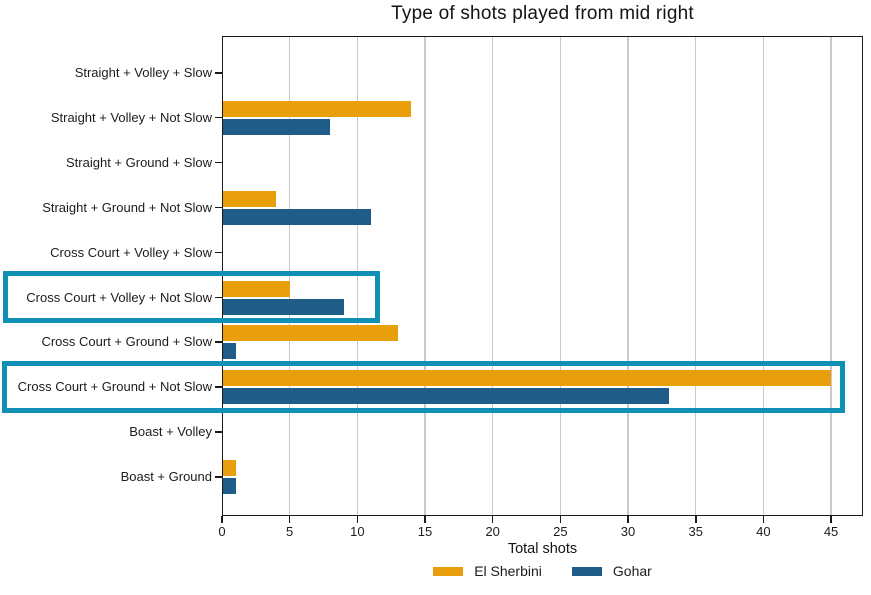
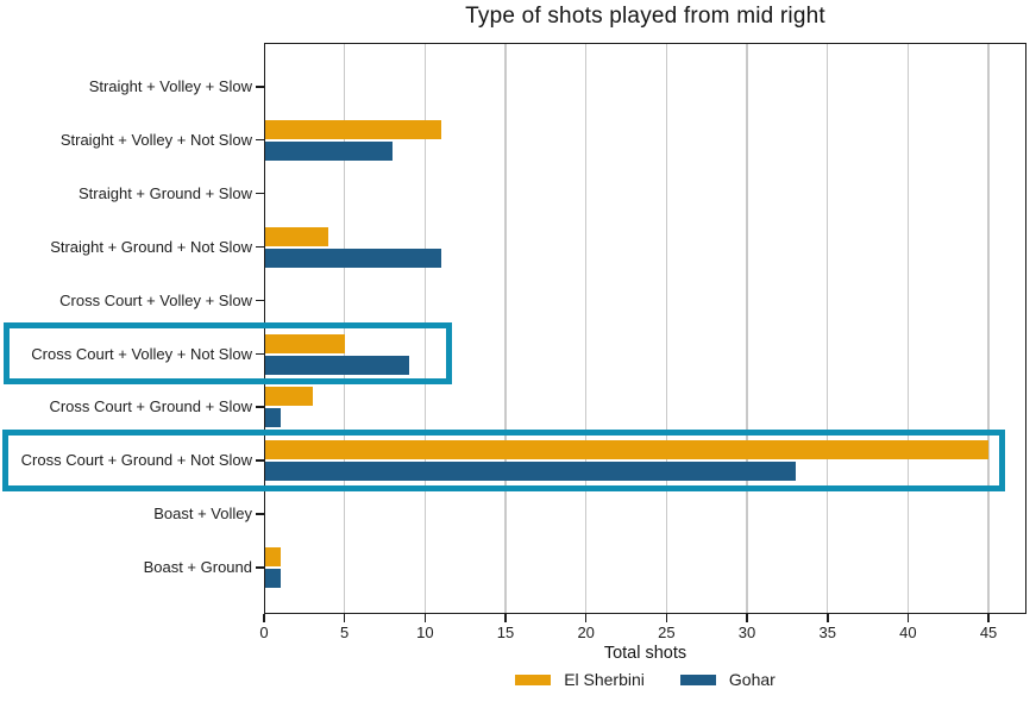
El Sherbini/Straight + Volley + Not Slow: 14 -> 11
El Sherbini/Cross Court + Ground + Slow: 13 -> 3
